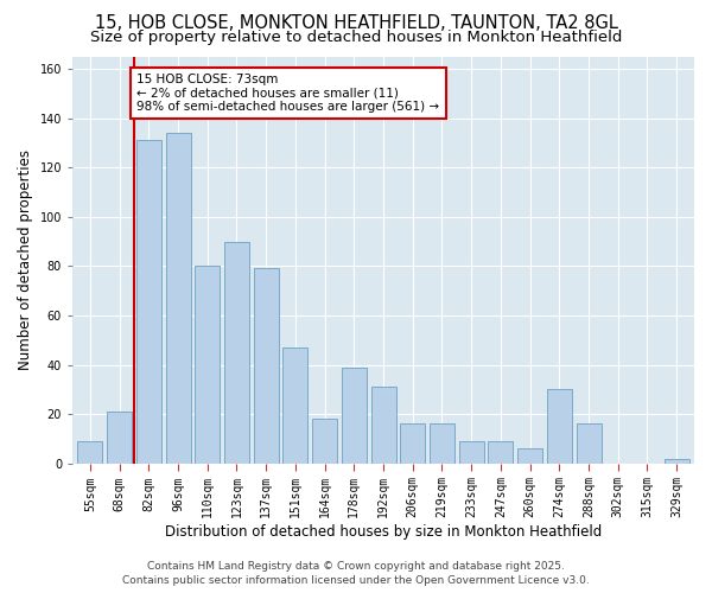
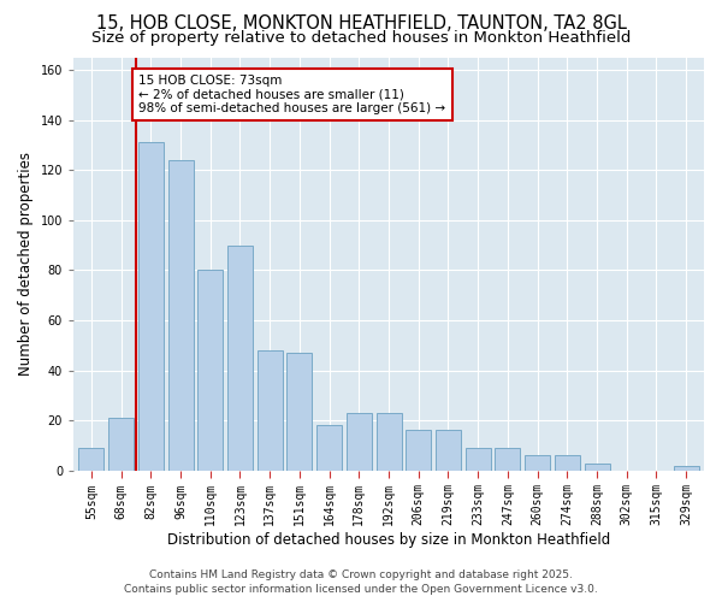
96sqm: 134 -> 124
137sqm: 79 -> 48
178sqm: 39 -> 23
192sqm: 31 -> 23
274sqm: 30 -> 6
288sqm: 16 -> 3
